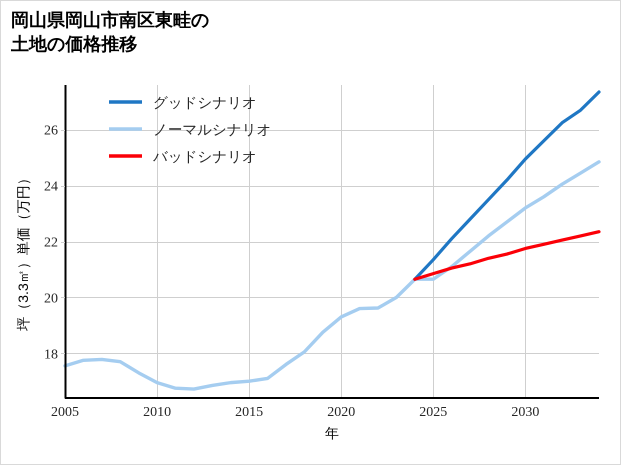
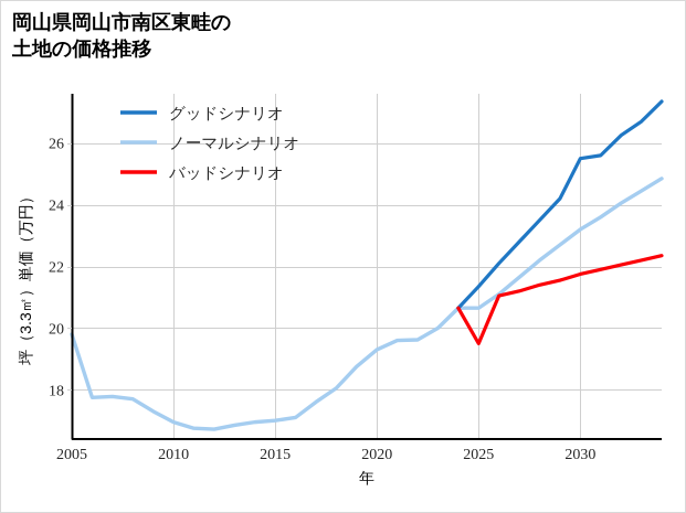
ノーマルシナリオ/2005: 17.6 -> 19.8
バッドシナリオ/2025: 20.9 -> 19.5
グッドシナリオ/2030: 24.9 -> 25.5
